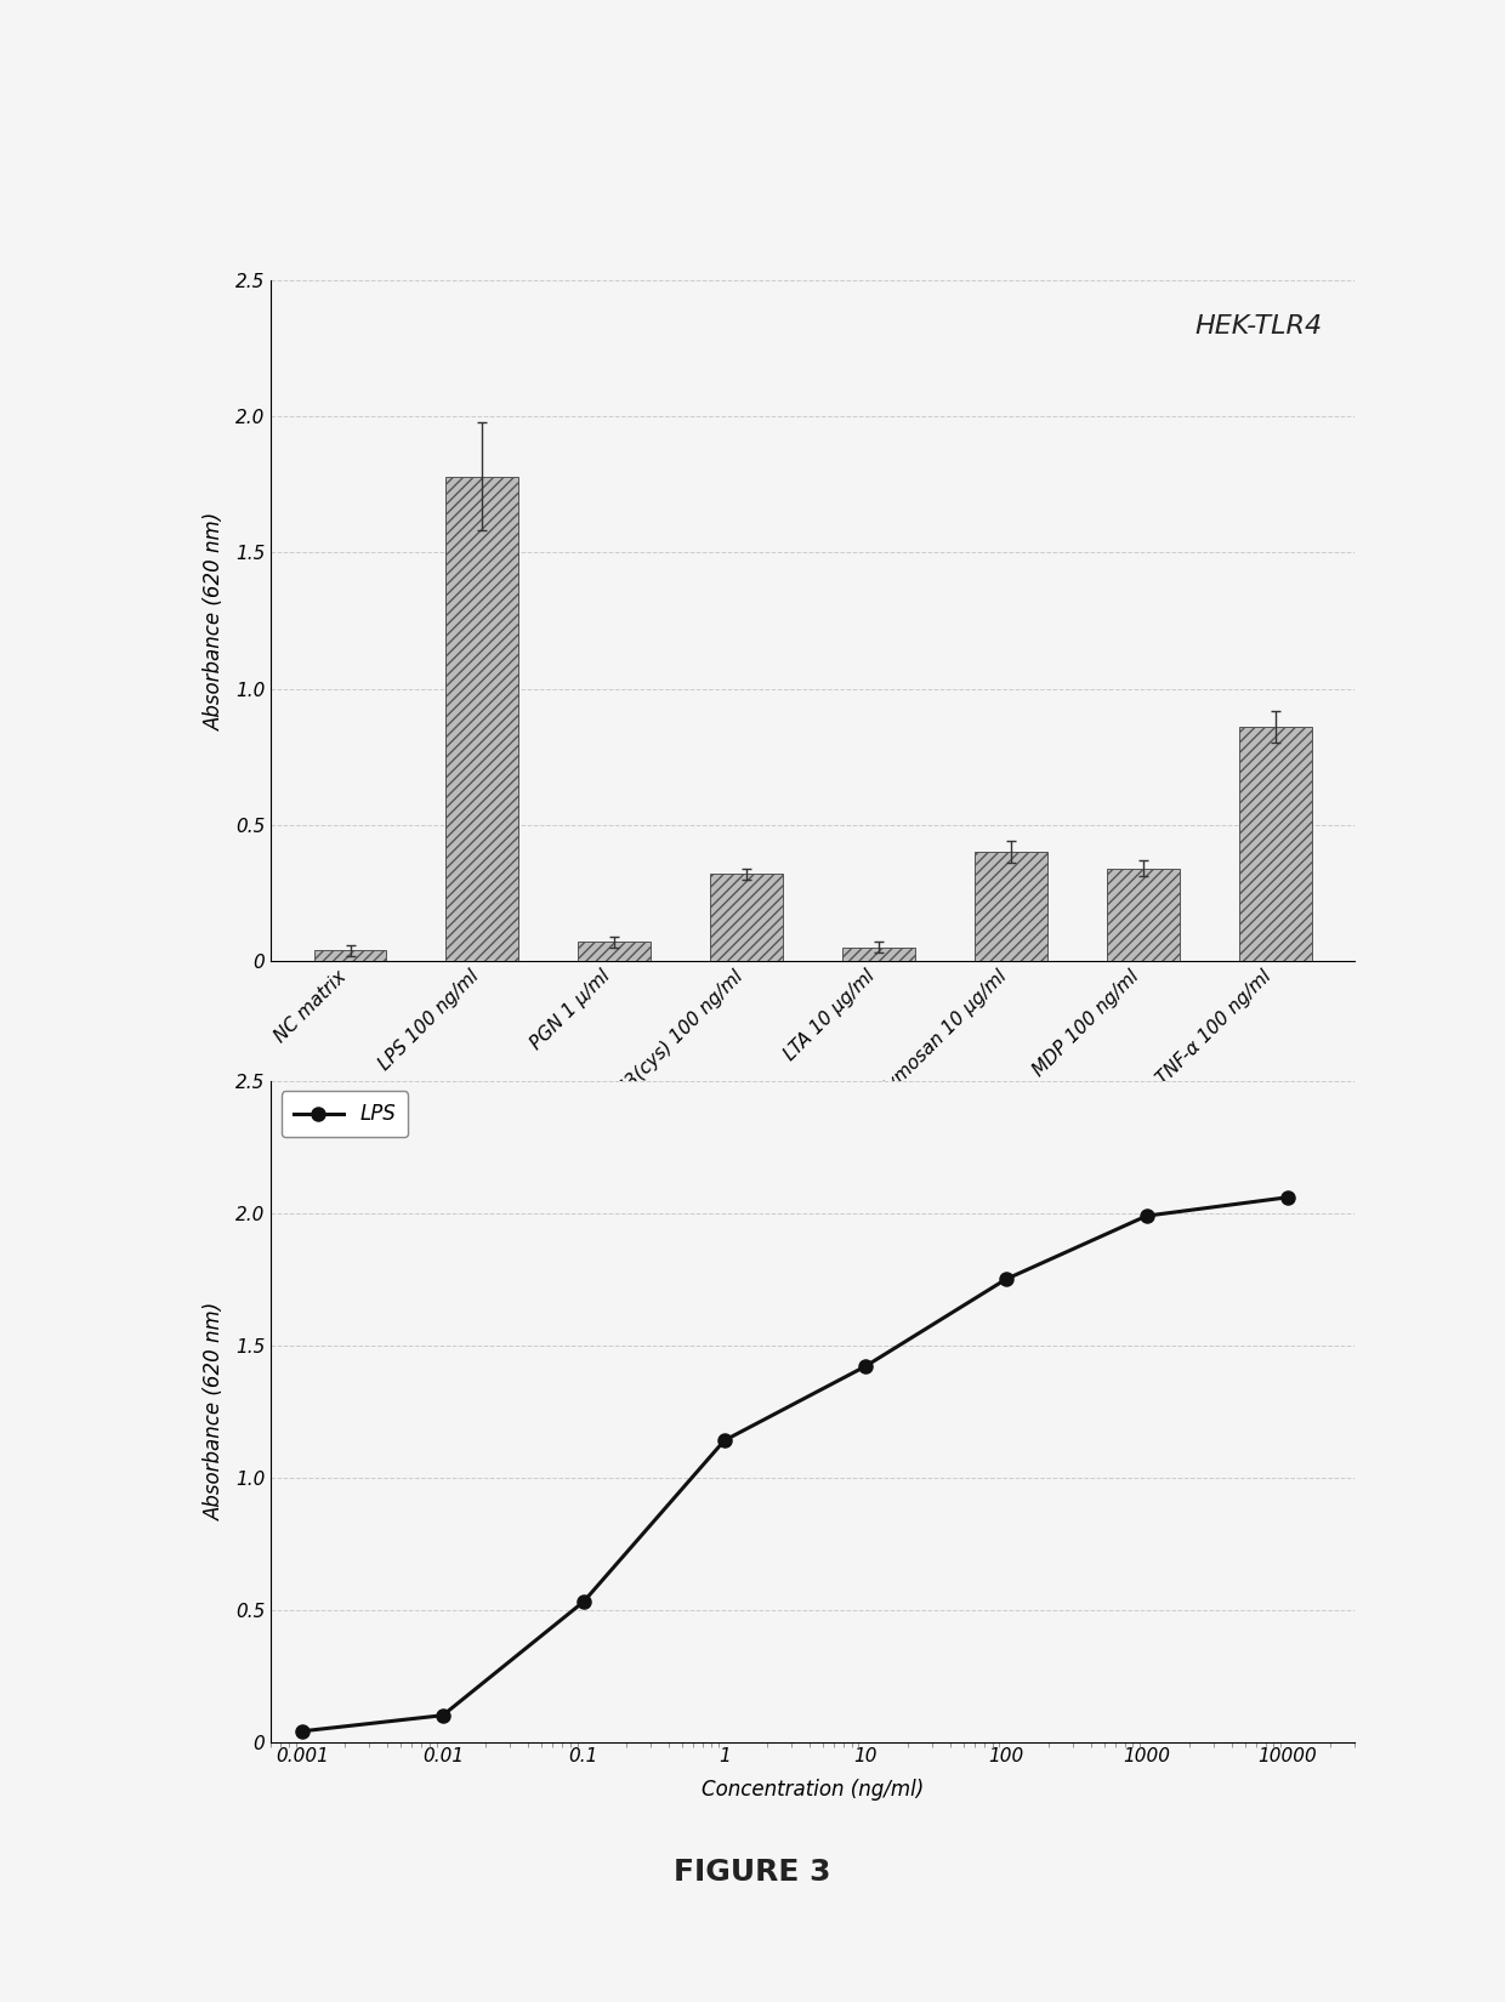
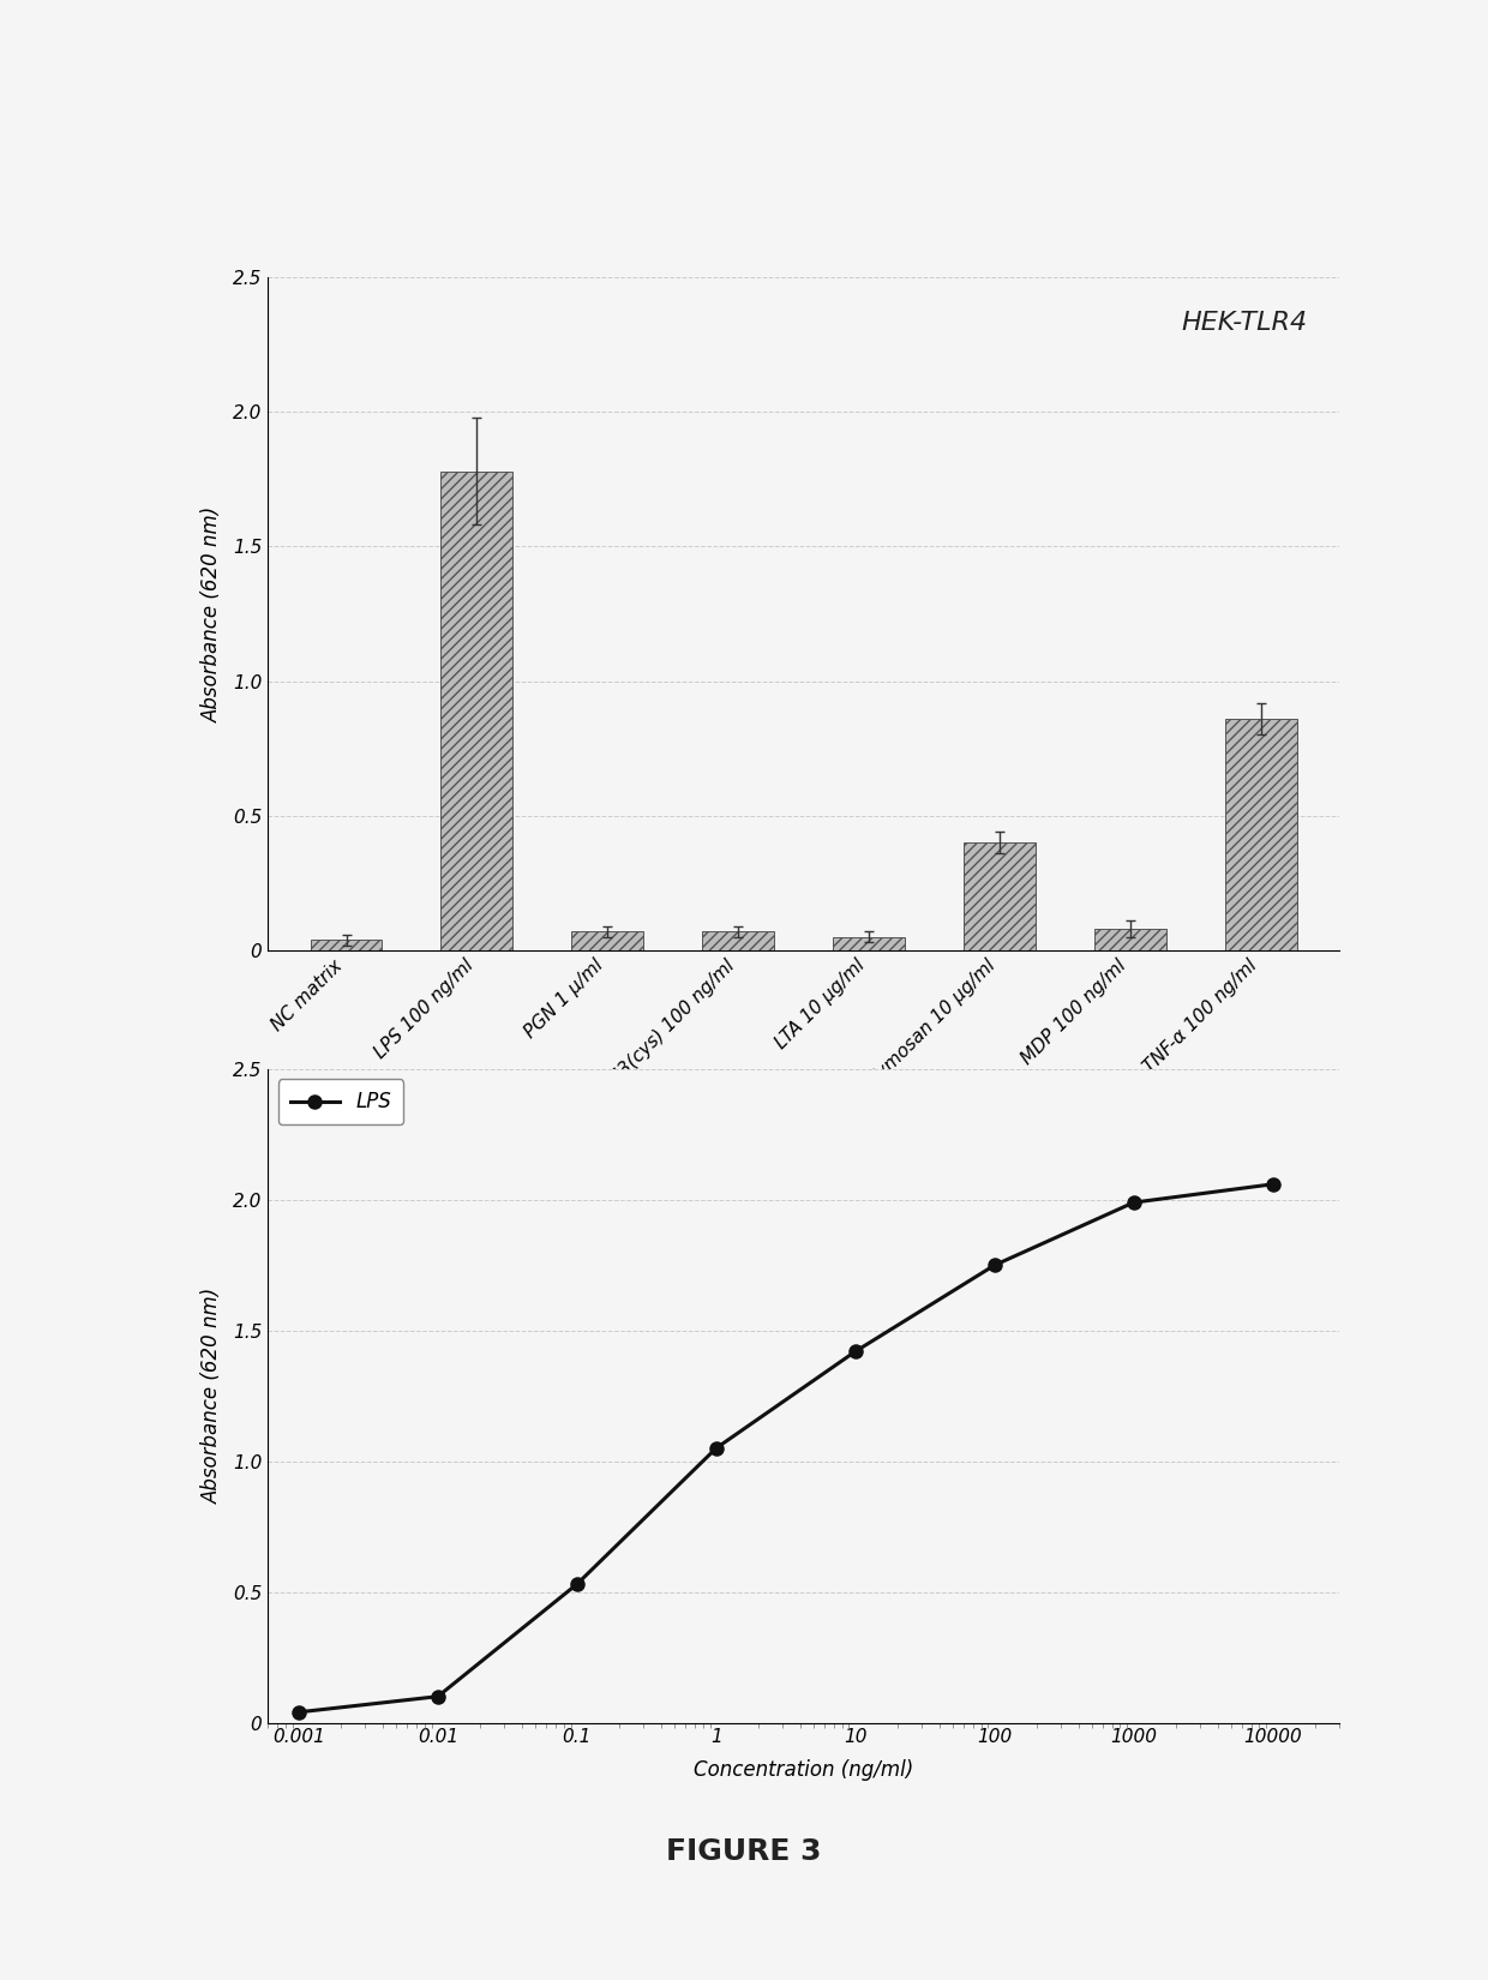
PAM3(cys) 100 ng/ml: 0.32 -> 0.07
MDP 100 ng/ml: 0.34 -> 0.08
1: 1.14 -> 1.05
